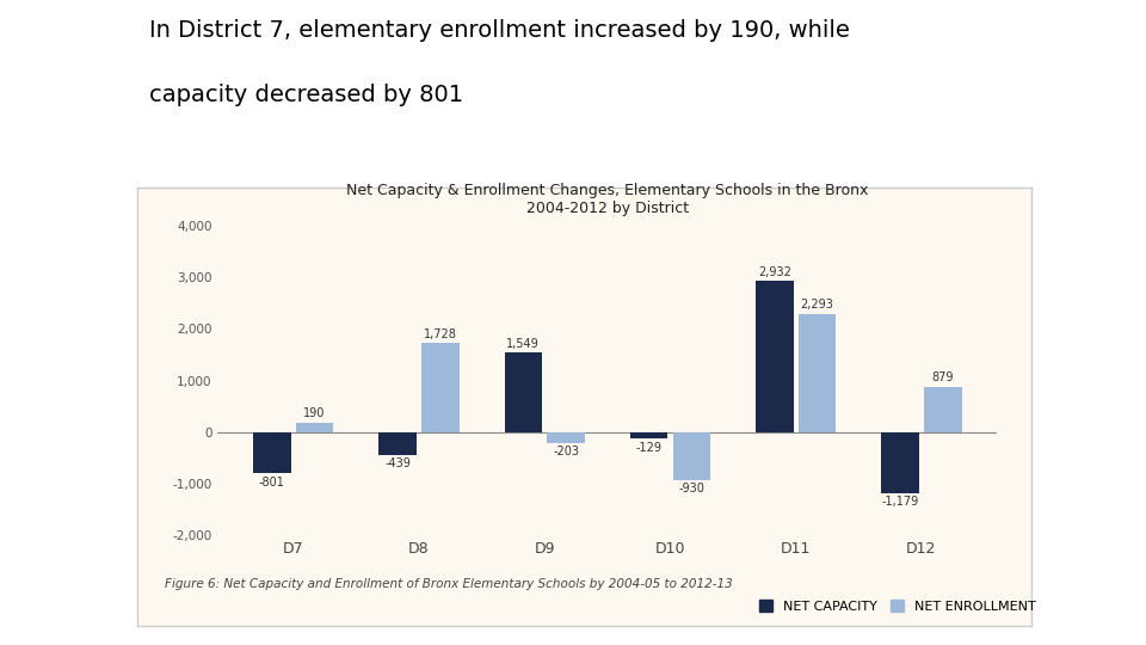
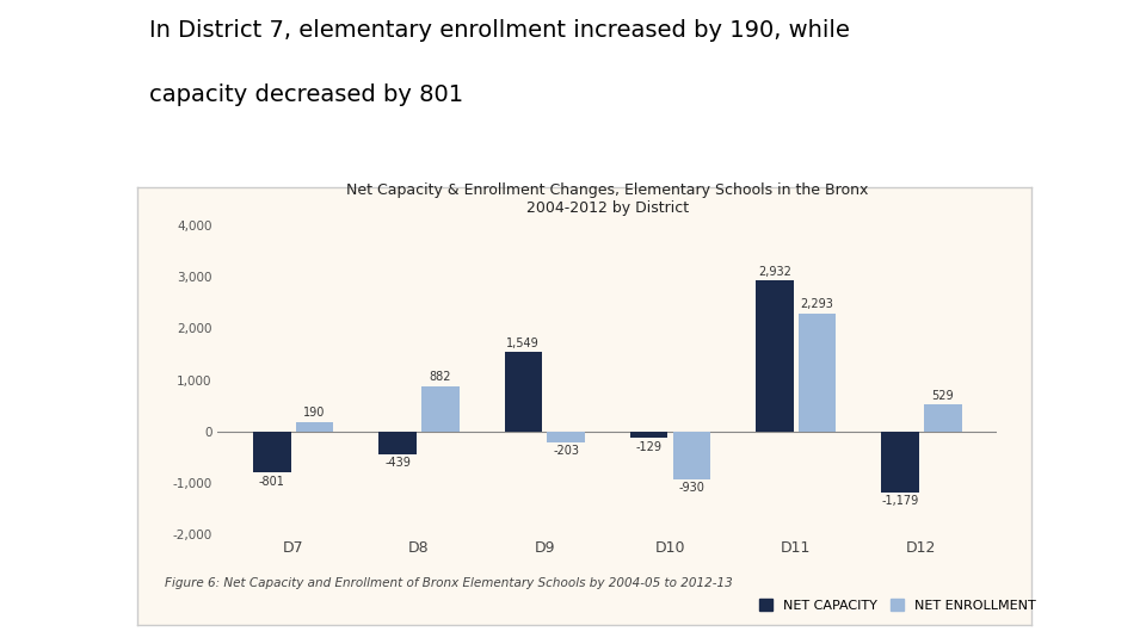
NET ENROLLMENT/D8: 1,728 -> 882
NET ENROLLMENT/D12: 879 -> 529
